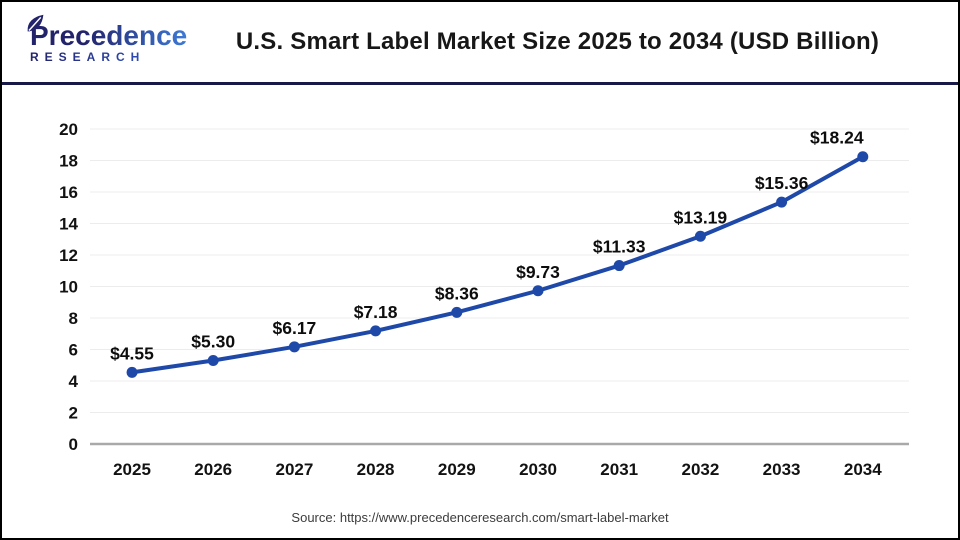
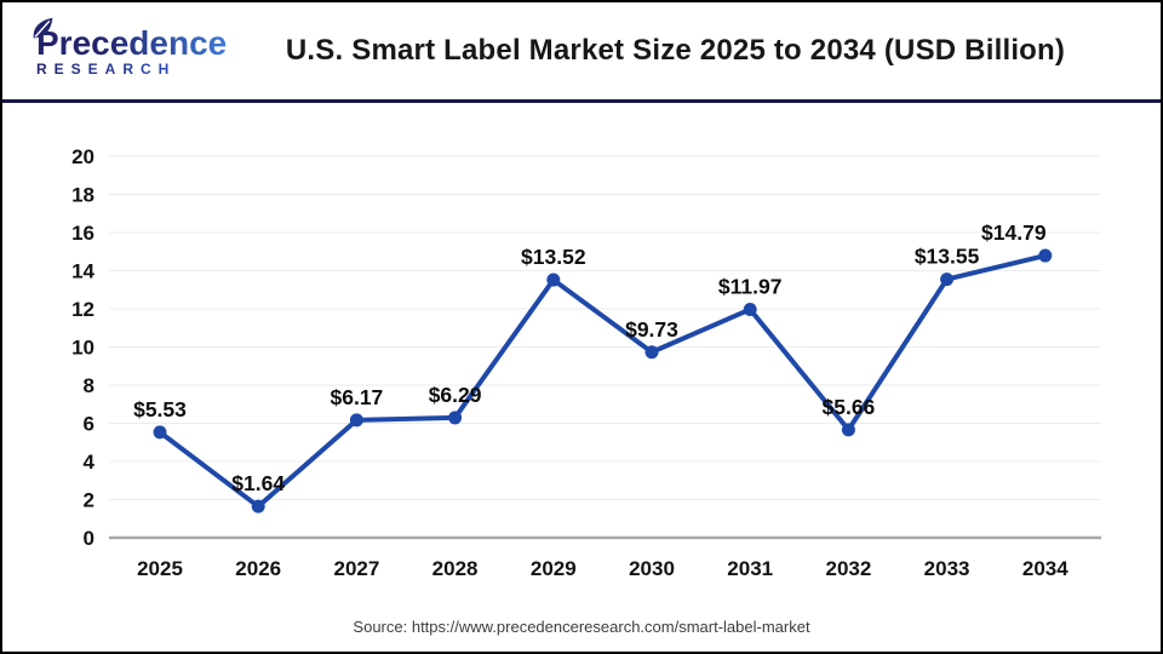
2025: $4.55 -> $5.53
2026: $5.30 -> $1.64
2028: $7.18 -> $6.29
2029: $8.36 -> $13.52
2031: $11.33 -> $11.97
2032: $13.19 -> $5.66
2033: $15.36 -> $13.55
2034: $18.24 -> $14.79
